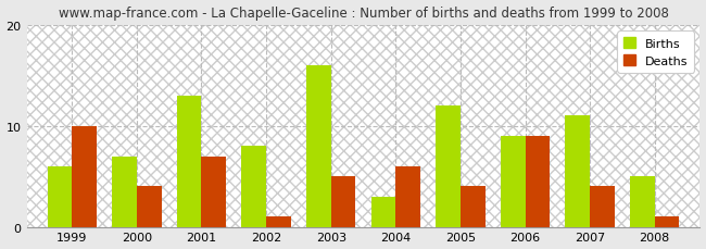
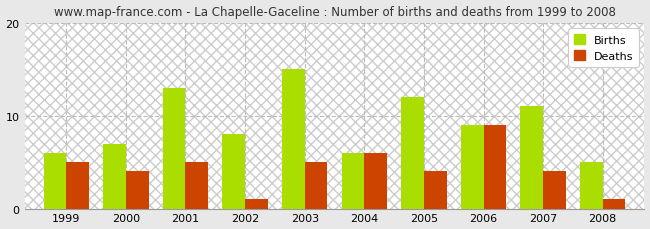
Deaths/1999: 10 -> 5
Deaths/2001: 7 -> 5
Births/2003: 16 -> 15
Births/2004: 3 -> 6
